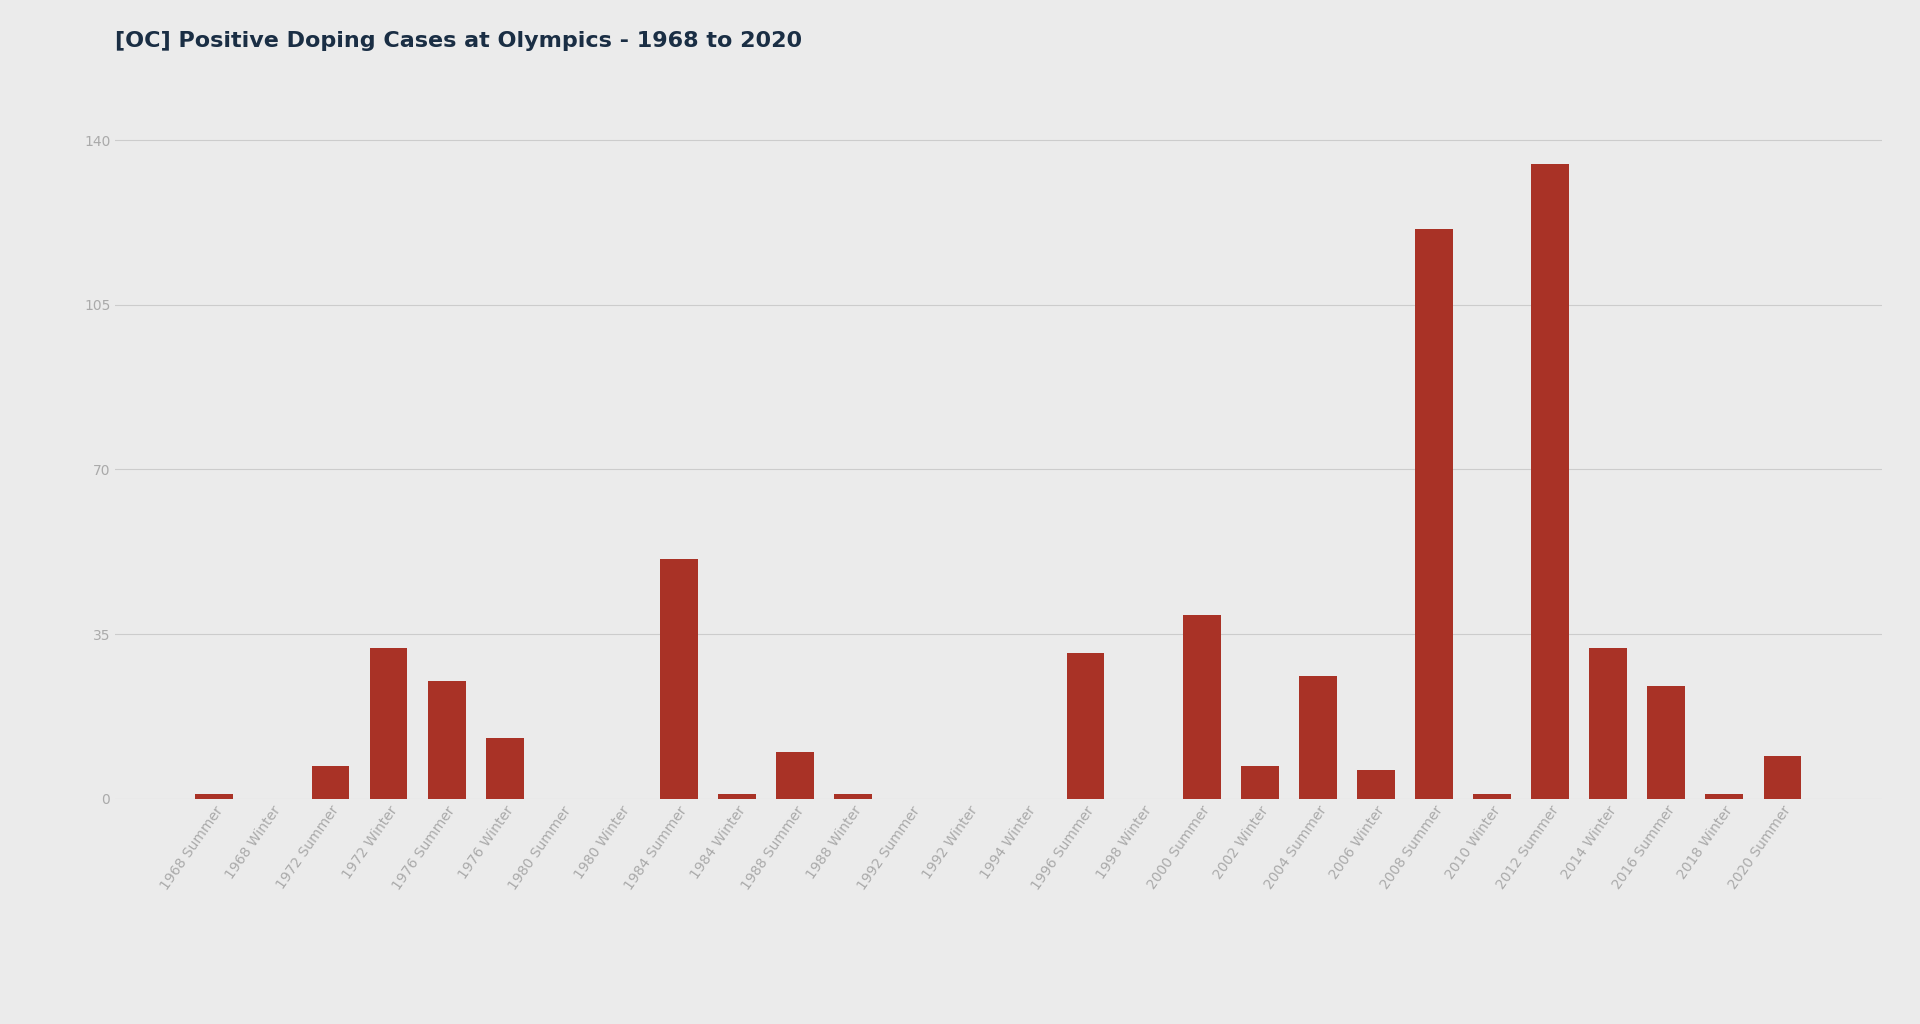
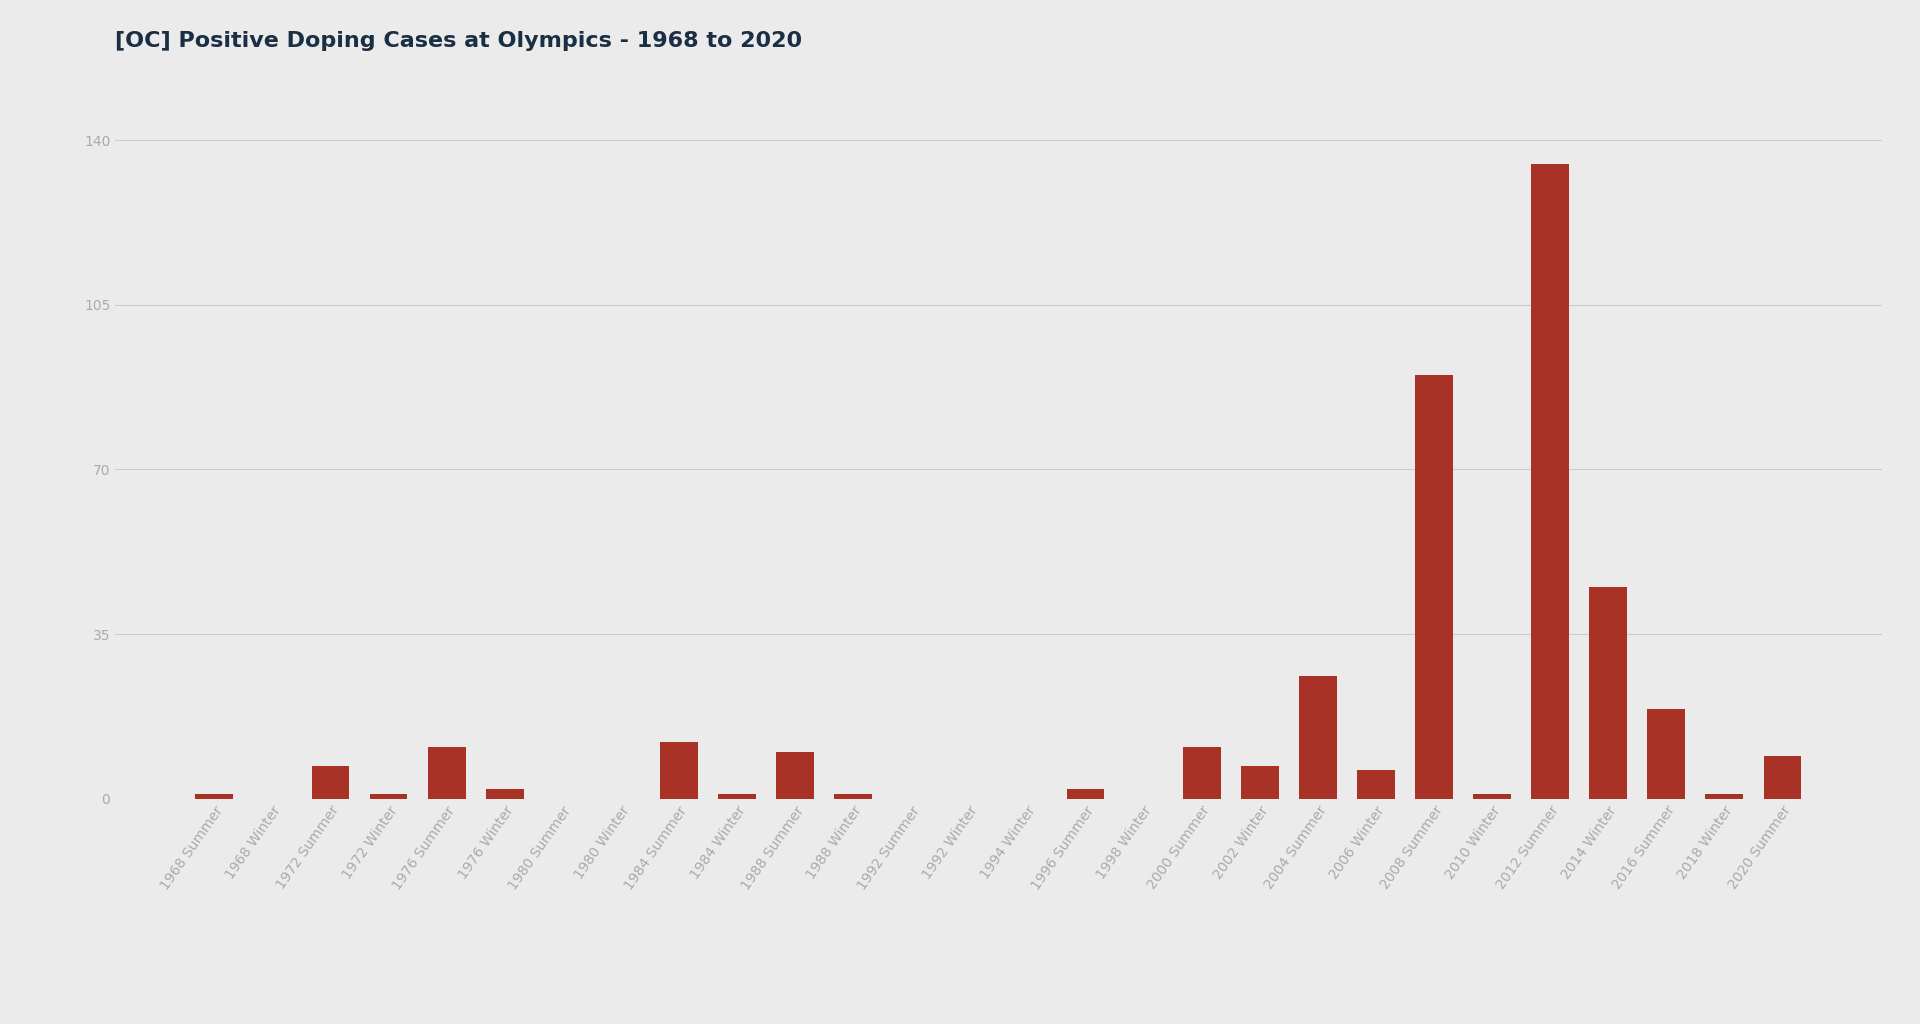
1972 Winter: 32 -> 1
1976 Summer: 25 -> 11
1976 Winter: 13 -> 2
1984 Summer: 51 -> 12
1996 Summer: 31 -> 2
2000 Summer: 39 -> 11
2008 Summer: 121 -> 90
2014 Winter: 32 -> 45
2016 Summer: 24 -> 19
